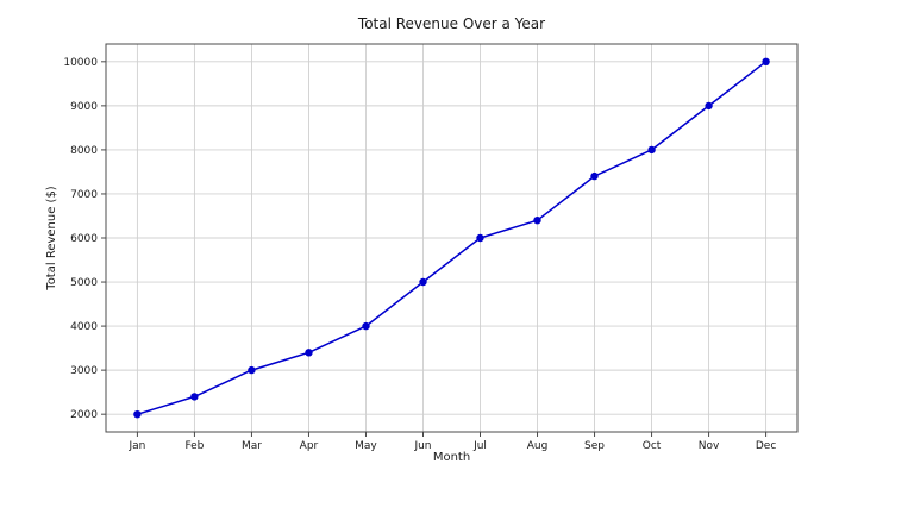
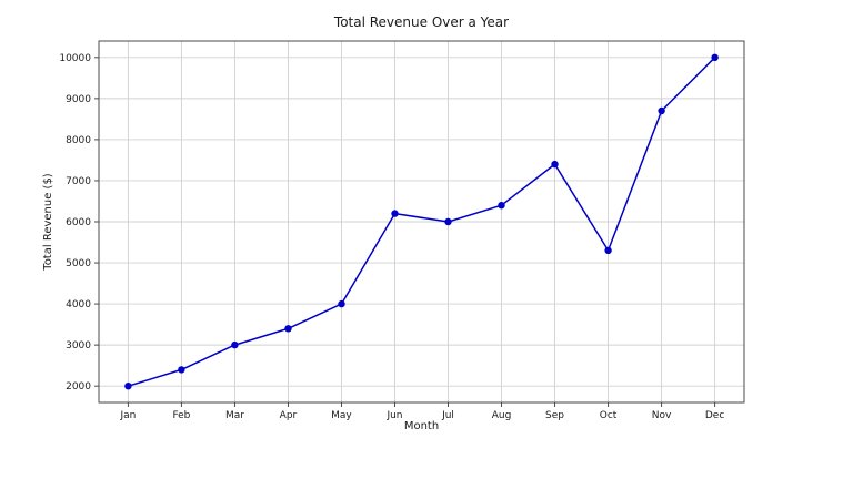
Jun: 5000 -> 6200
Oct: 8000 -> 5300
Nov: 9000 -> 8700
